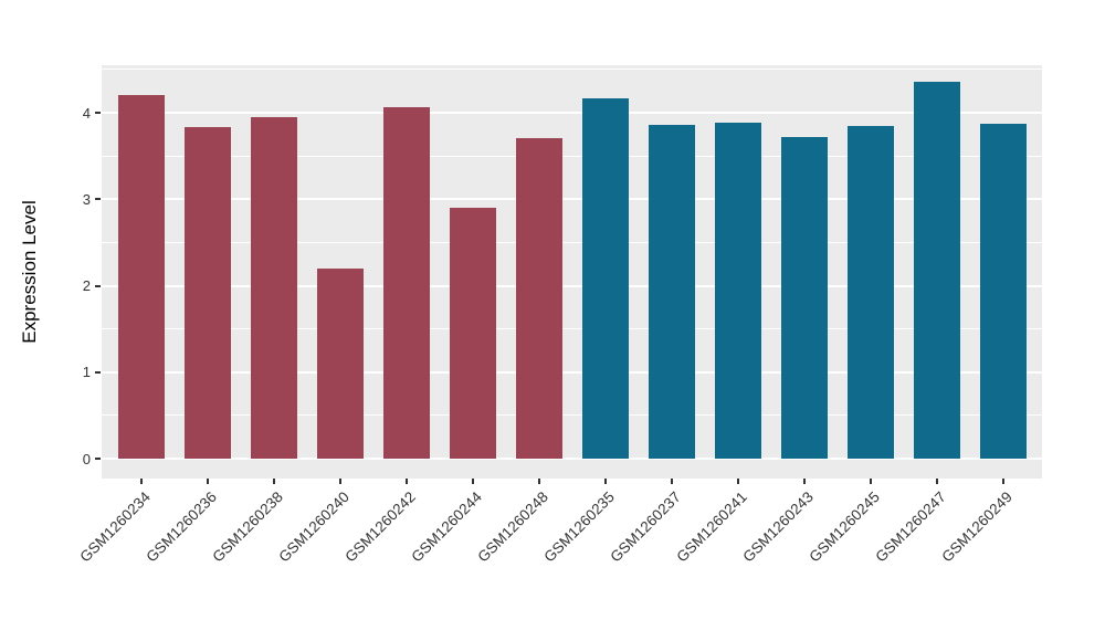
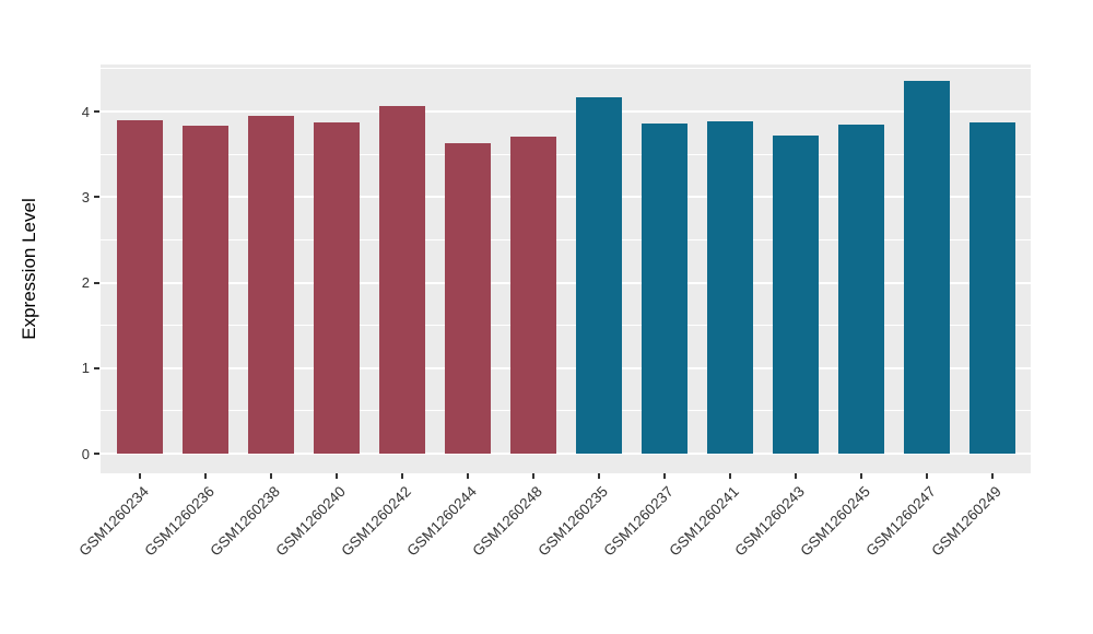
GSM1260234: 4.2 -> 3.9
GSM1260240: 2.2 -> 3.9
GSM1260244: 2.9 -> 3.6
